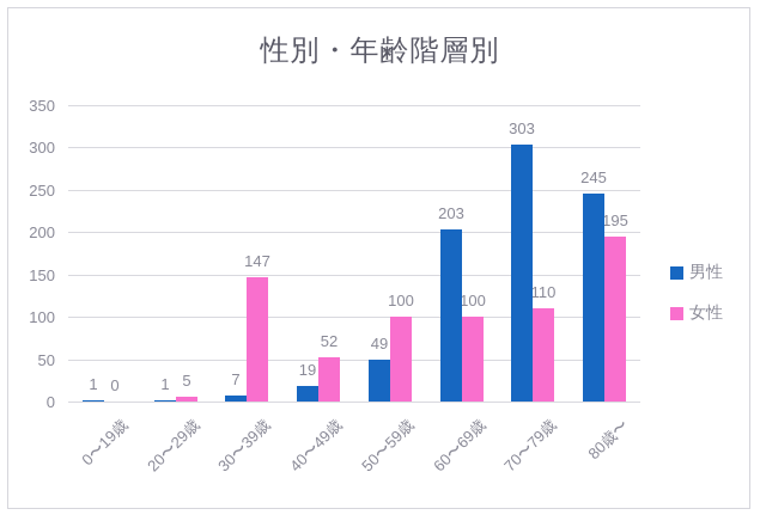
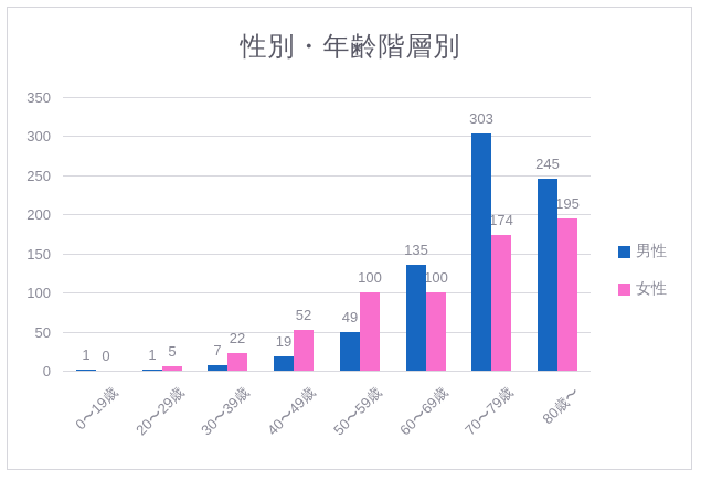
女性/30〜39歳: 147 -> 22
男性/60〜69歳: 203 -> 135
女性/70〜79歳: 110 -> 174
